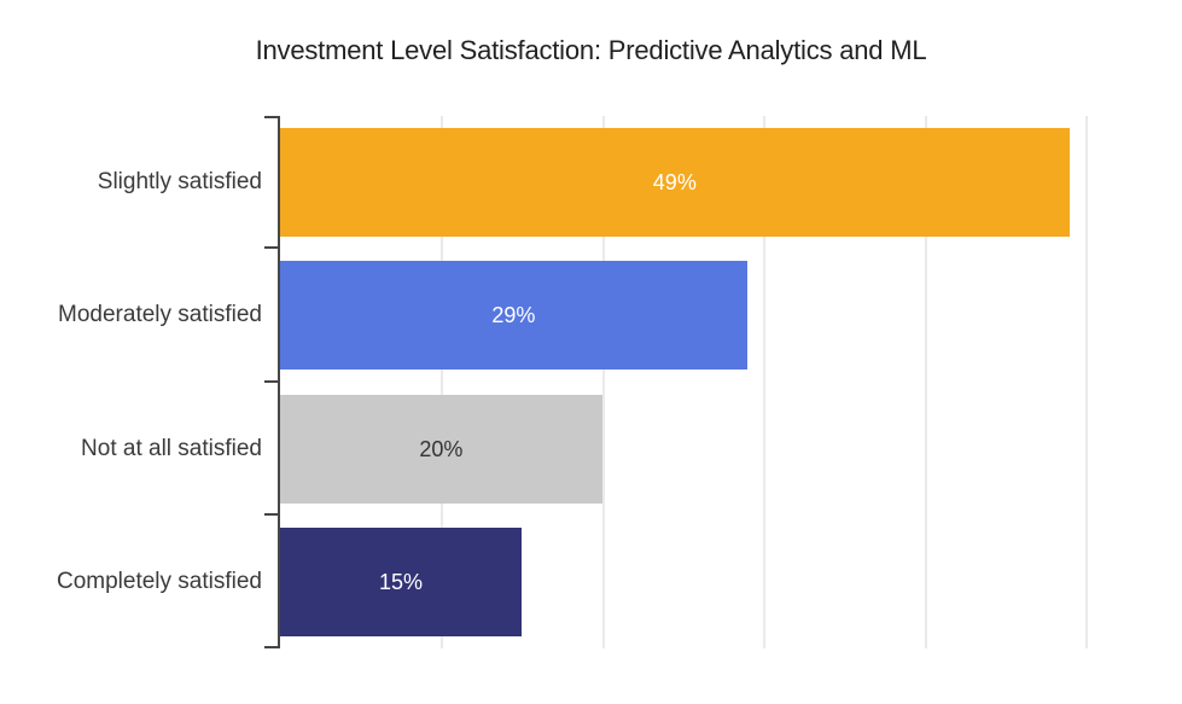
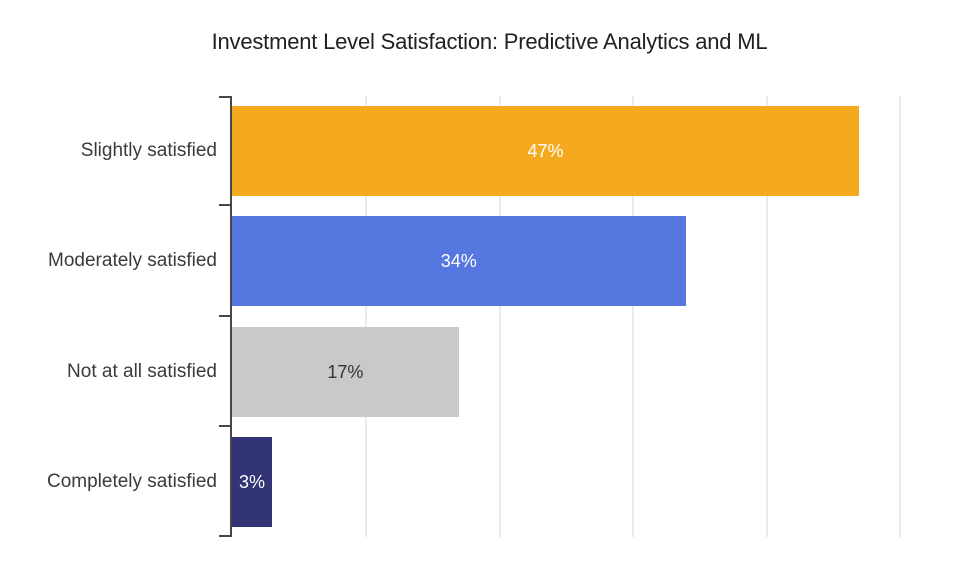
Slightly satisfied: 49% -> 47%
Moderately satisfied: 29% -> 34%
Not at all satisfied: 20% -> 17%
Completely satisfied: 15% -> 3%
